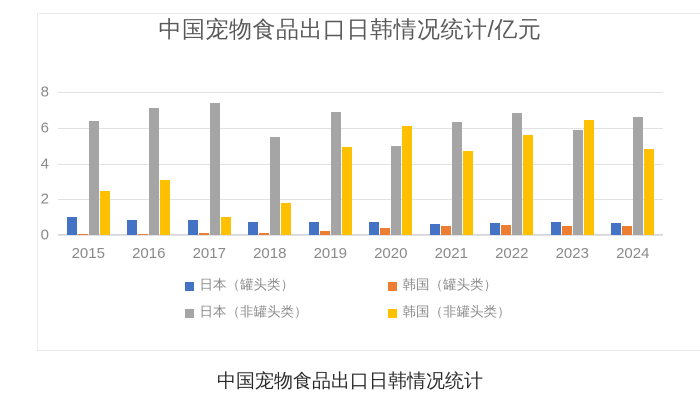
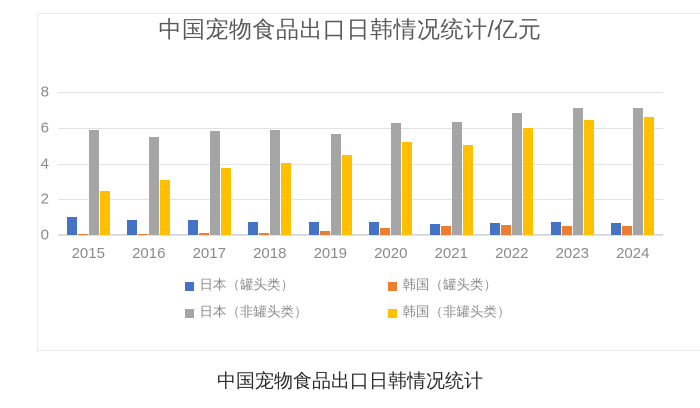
日本（非罐头类）/2015: 6.4 -> 5.9
日本（非罐头类）/2016: 7.1 -> 5.5
日本（非罐头类）/2017: 7.4 -> 5.8
韩国（非罐头类）/2017: 1.0 -> 3.8
日本（非罐头类）/2018: 5.5 -> 5.8
韩国（非罐头类）/2018: 1.8 -> 4.0
日本（非罐头类）/2019: 6.9 -> 5.7
韩国（非罐头类）/2019: 4.9 -> 4.5
日本（非罐头类）/2020: 5.0 -> 6.2
韩国（非罐头类）/2020: 6.1 -> 5.2
韩国（非罐头类）/2021: 4.7 -> 5.0
韩国（非罐头类）/2022: 5.6 -> 6.0
日本（非罐头类）/2023: 5.9 -> 7.1
日本（非罐头类）/2024: 6.6 -> 7.1
韩国（非罐头类）/2024: 4.8 -> 6.6
